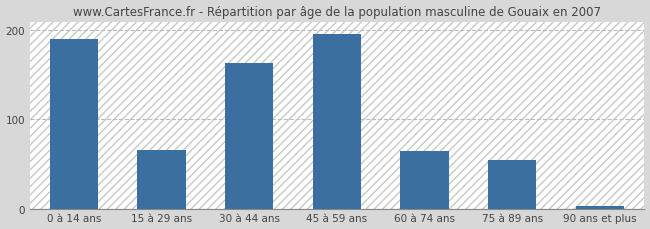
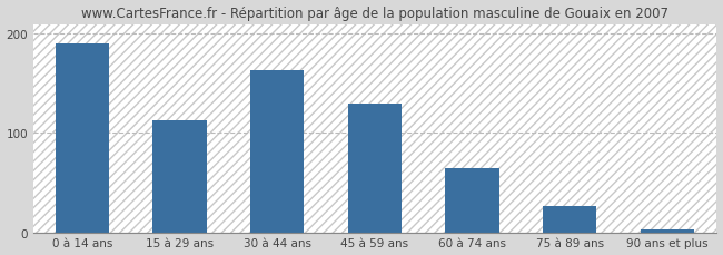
15 à 29 ans: 66 -> 113
45 à 59 ans: 196 -> 130
75 à 89 ans: 54 -> 27
